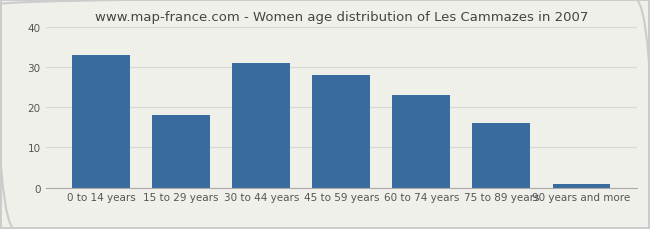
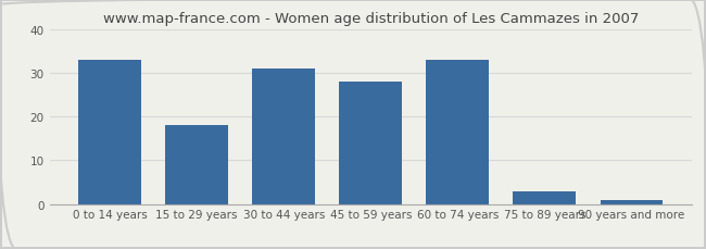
60 to 74 years: 23 -> 33
75 to 89 years: 16 -> 3
